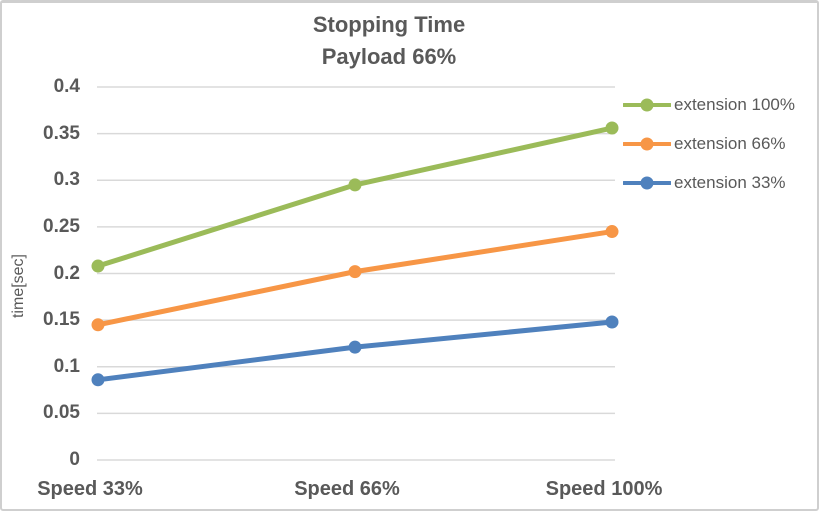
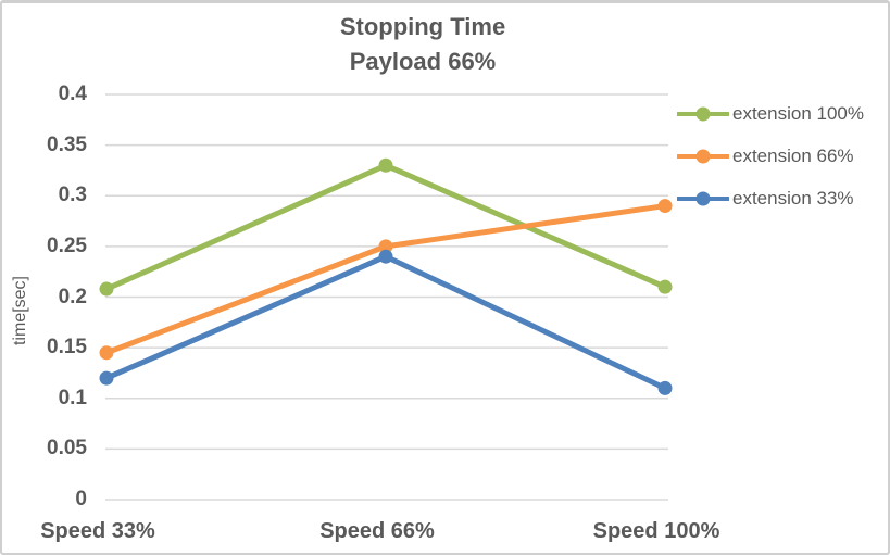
extension 33%/Speed 33%: 0.09 -> 0.12
extension 100%/Speed 66%: 0.29 -> 0.33
extension 66%/Speed 66%: 0.20 -> 0.25
extension 33%/Speed 66%: 0.12 -> 0.24
extension 100%/Speed 100%: 0.36 -> 0.21
extension 66%/Speed 100%: 0.24 -> 0.29
extension 33%/Speed 100%: 0.15 -> 0.11
